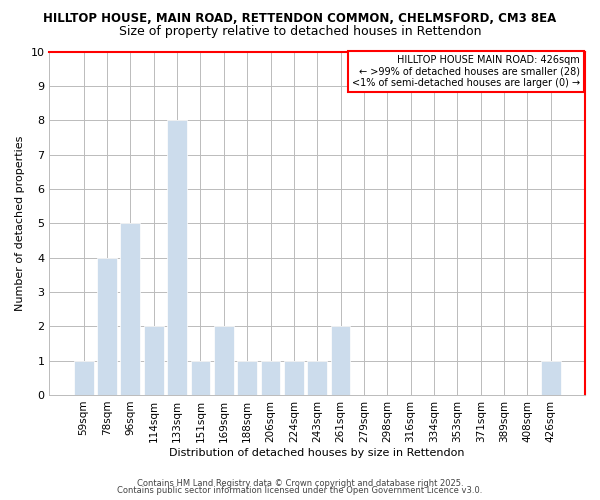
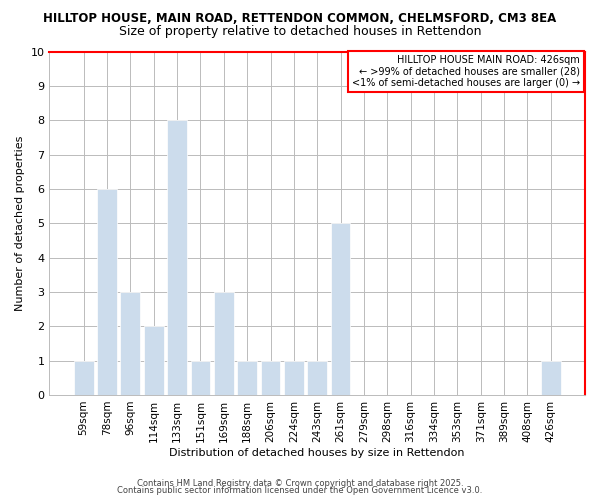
78sqm: 4 -> 6
96sqm: 5 -> 3
169sqm: 2 -> 3
261sqm: 2 -> 5
